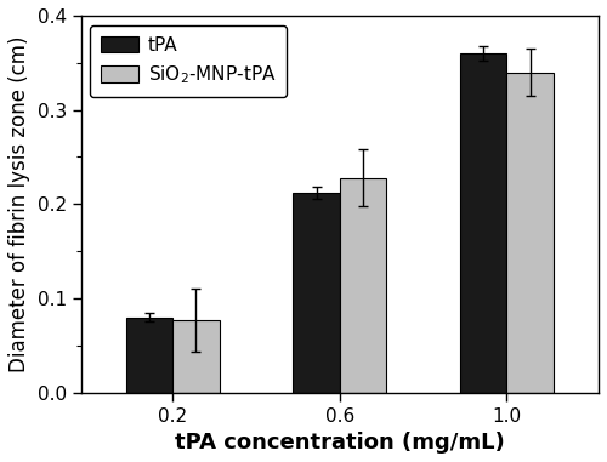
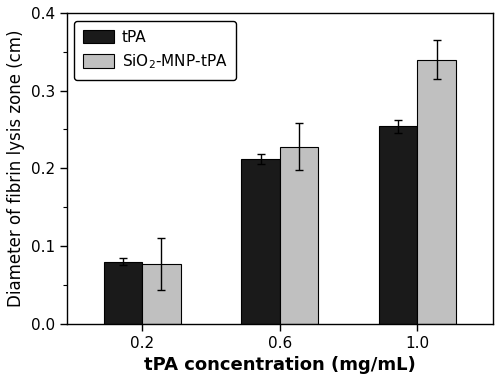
tPA/1.0: 0.360 -> 0.254
